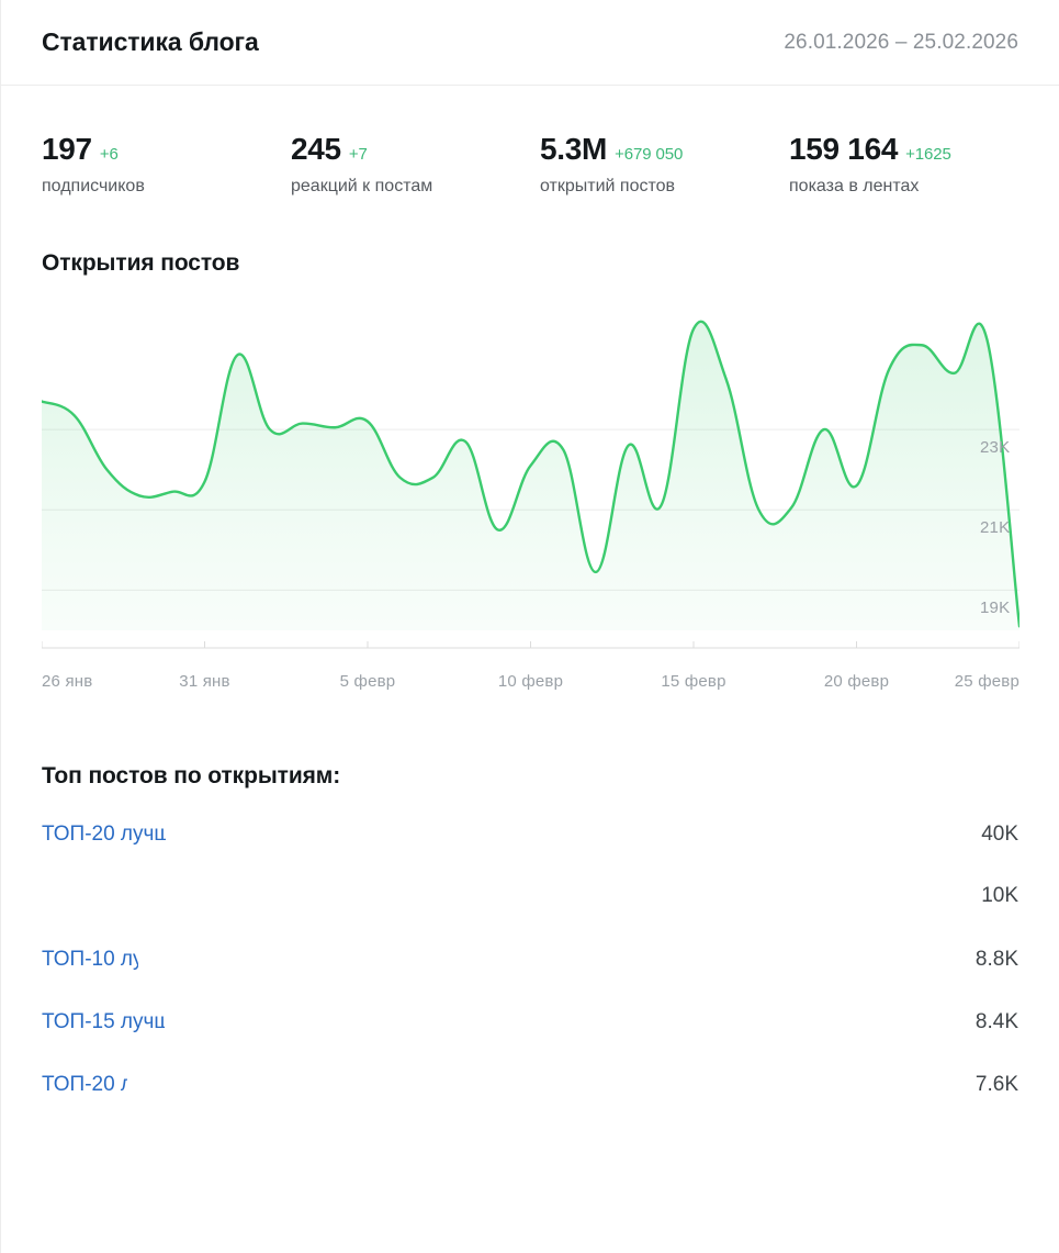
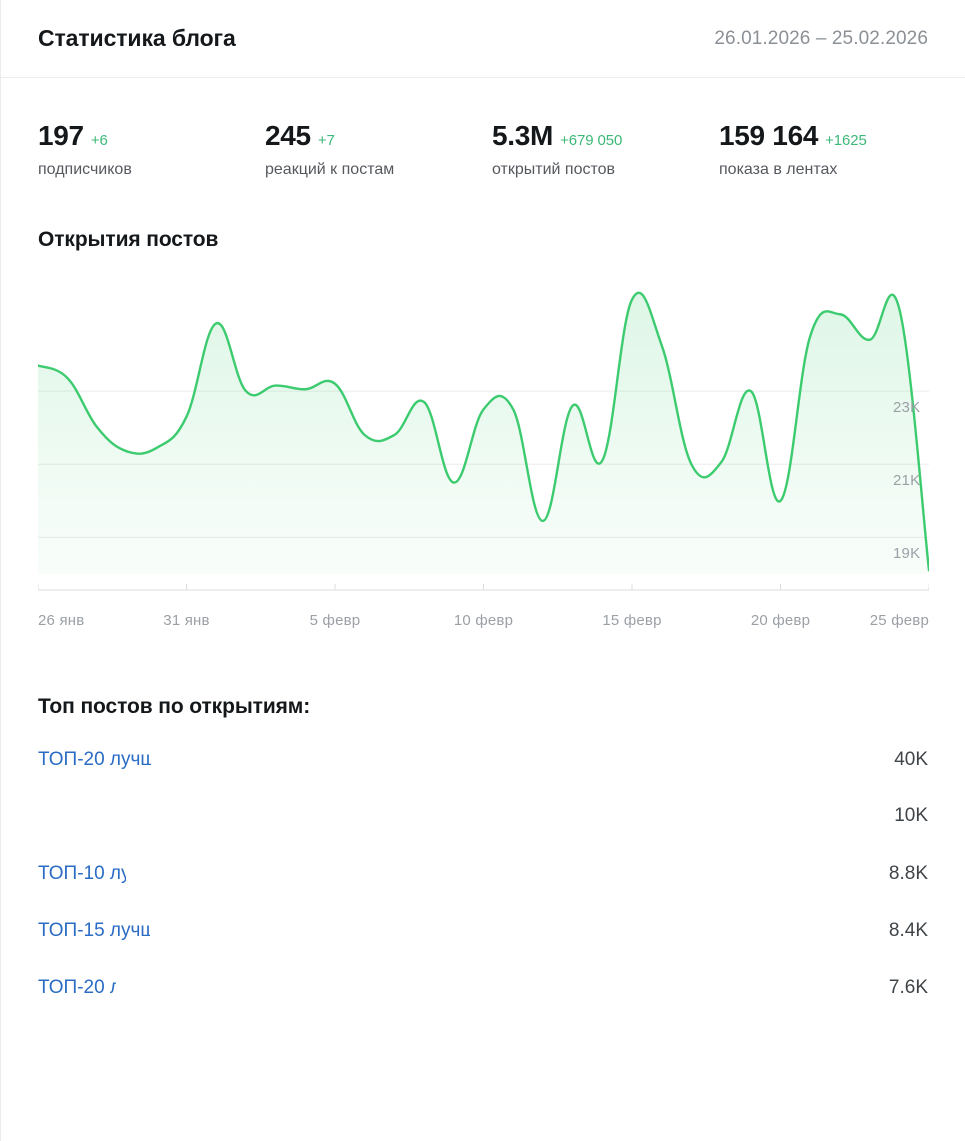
31 янв: 21.7K -> 22.3K
10 февр: 22.1K -> 22.5K
20 февр: 21.6K -> 20.0K
